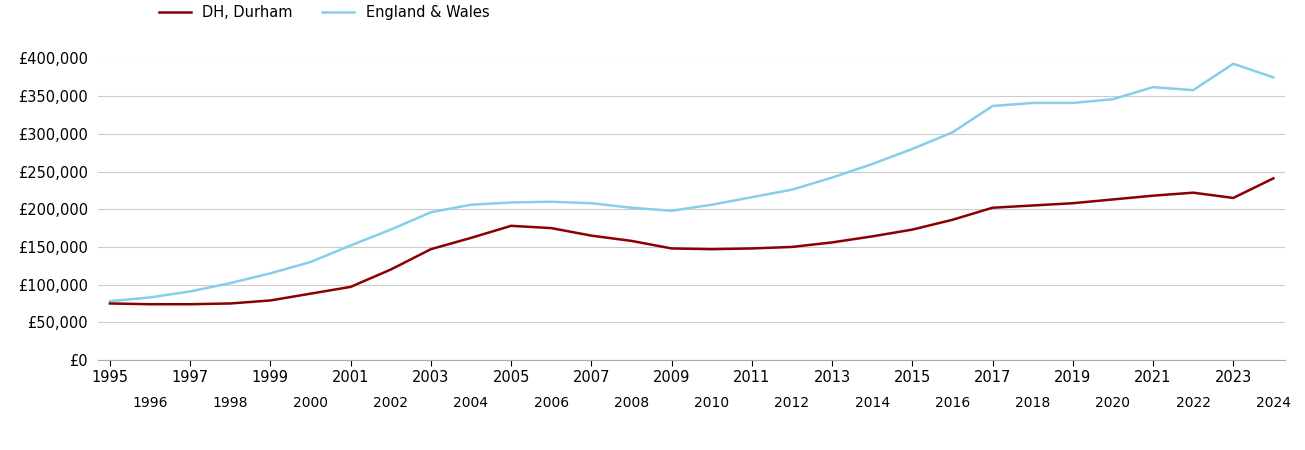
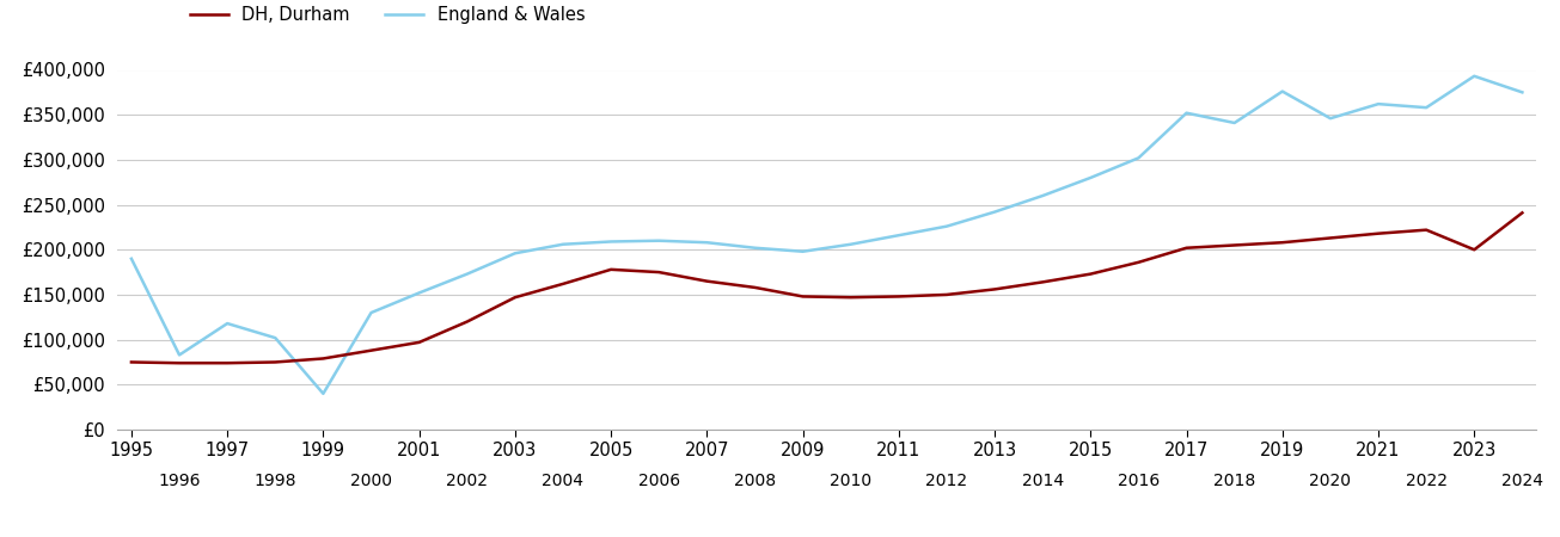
England & Wales/1995: £78,000 -> £190,000
England & Wales/1997: £91,000 -> £118,000
England & Wales/1999: £115,000 -> £40,000
England & Wales/2017: £337,000 -> £352,000
England & Wales/2019: £341,000 -> £376,000
DH, Durham/2023: £215,000 -> £200,000
